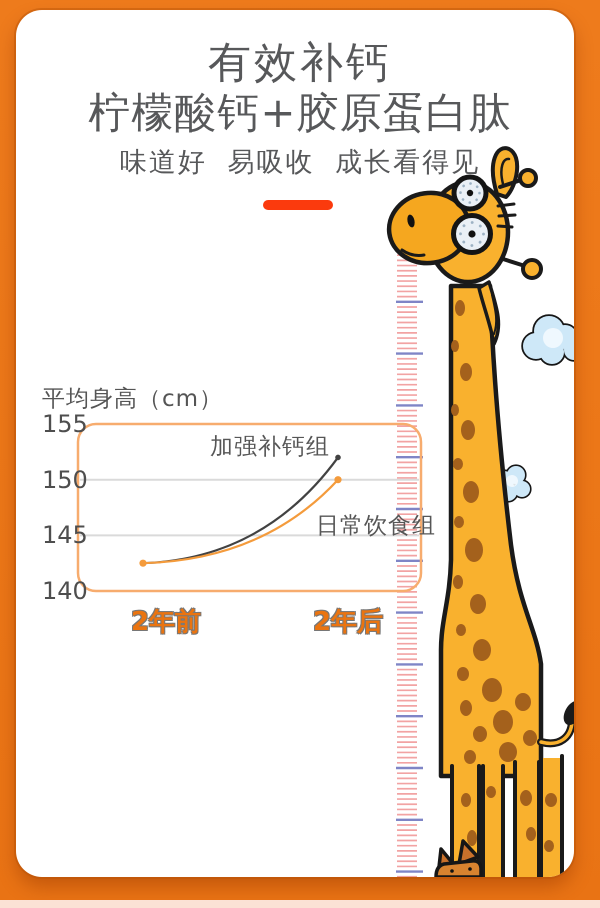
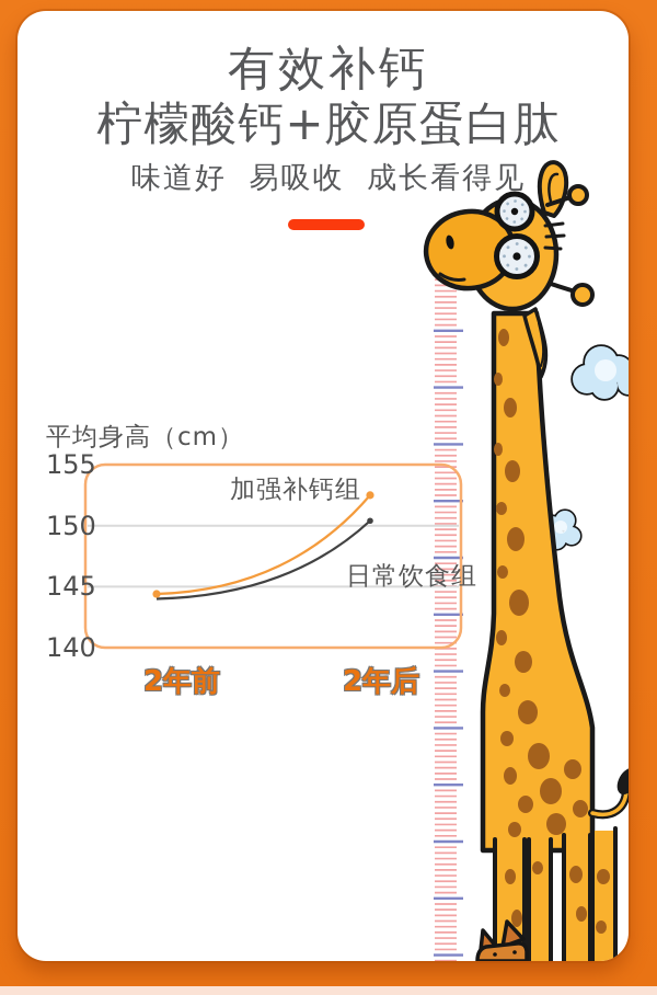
加强补钙组/2年前: 142.5 -> 144.0
日常饮食组/2年前: 142.5 -> 144.4
加强补钙组/2年后: 152.0 -> 150.4
日常饮食组/2年后: 150.0 -> 152.5
